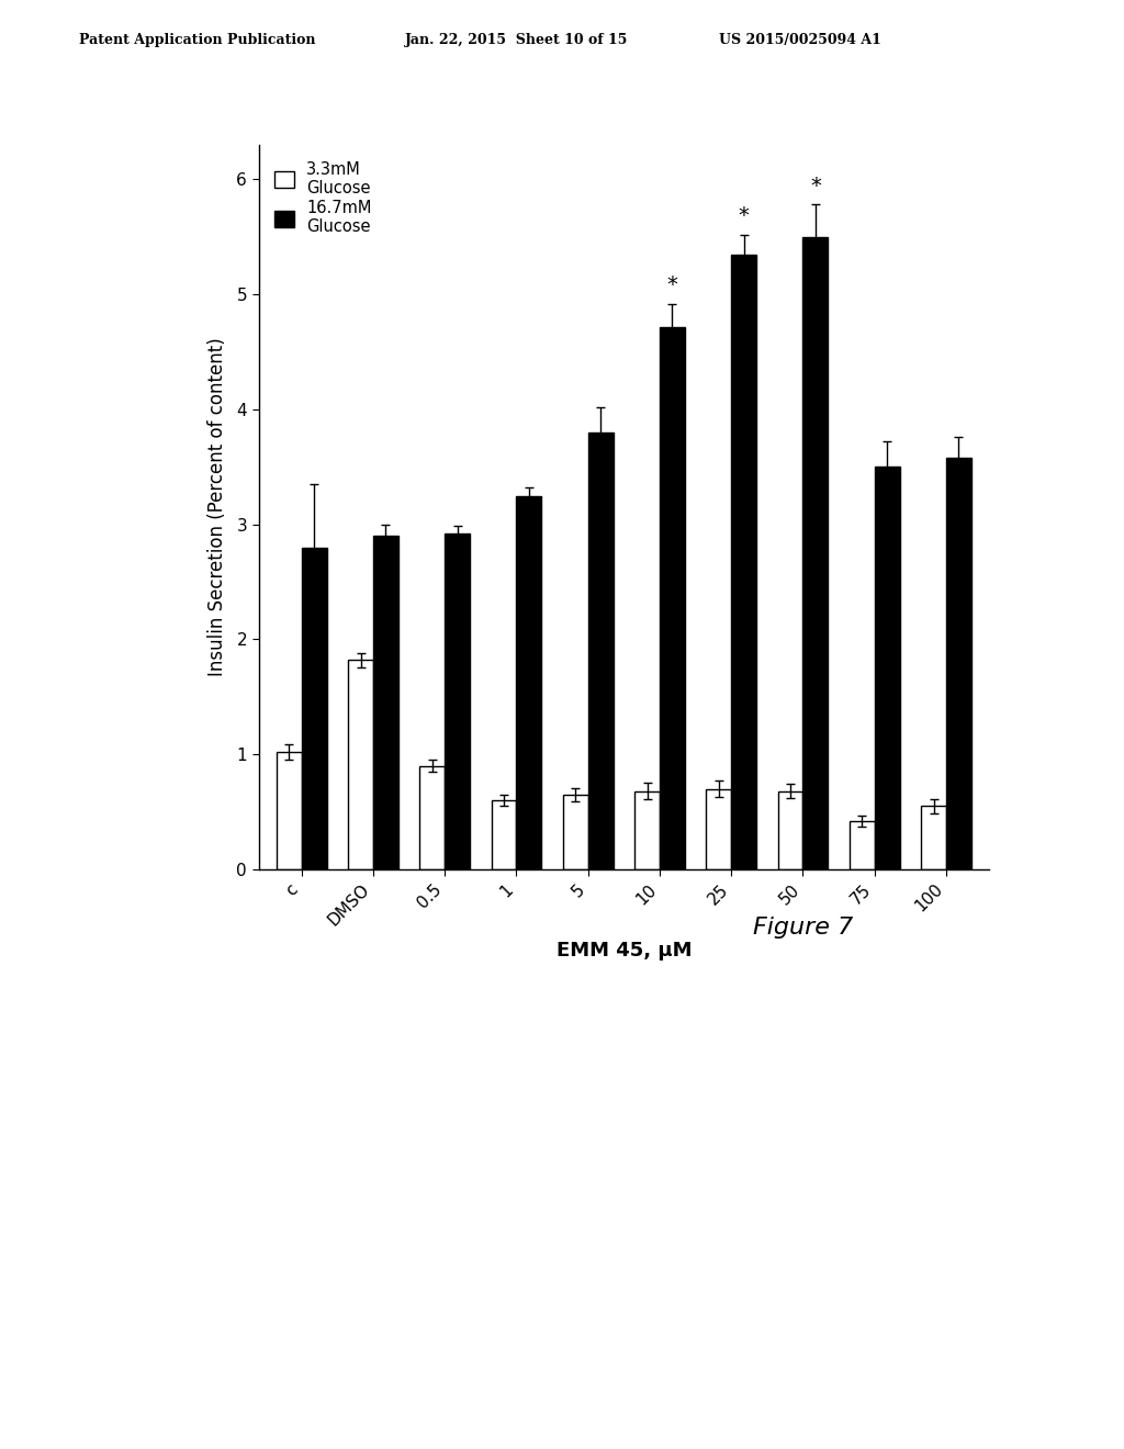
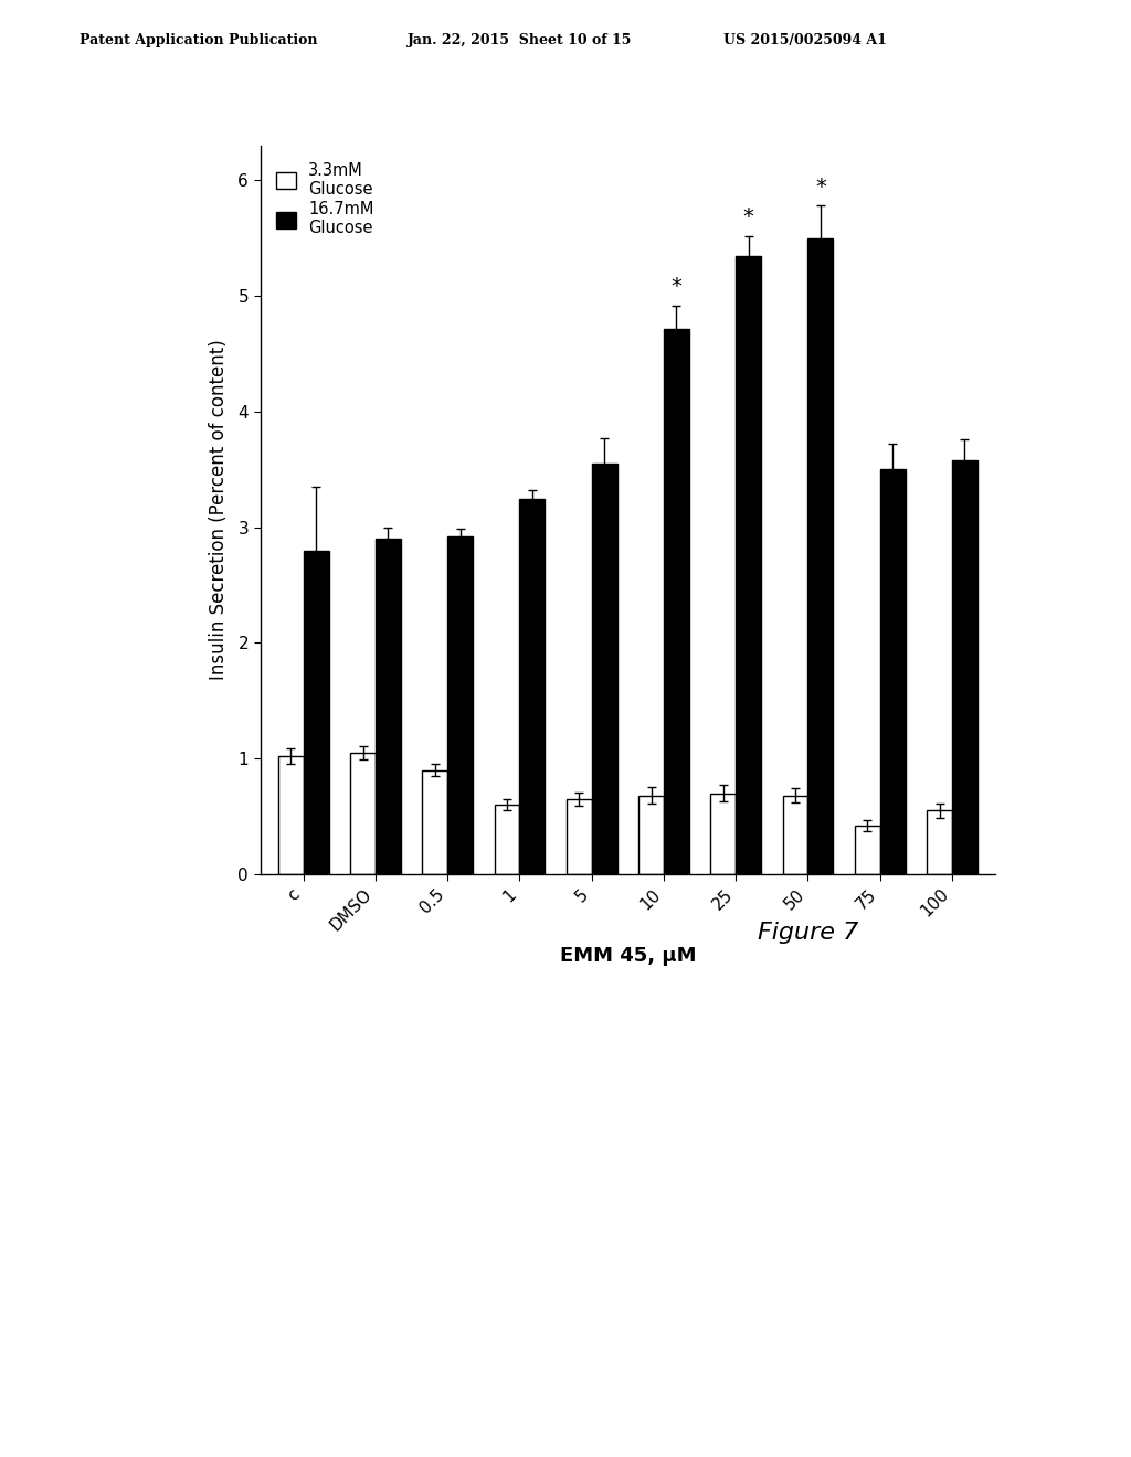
3.3mM Glucose/DMSO: 1.82 -> 1.05
16.7mM Glucose/5: 3.80 -> 3.55
